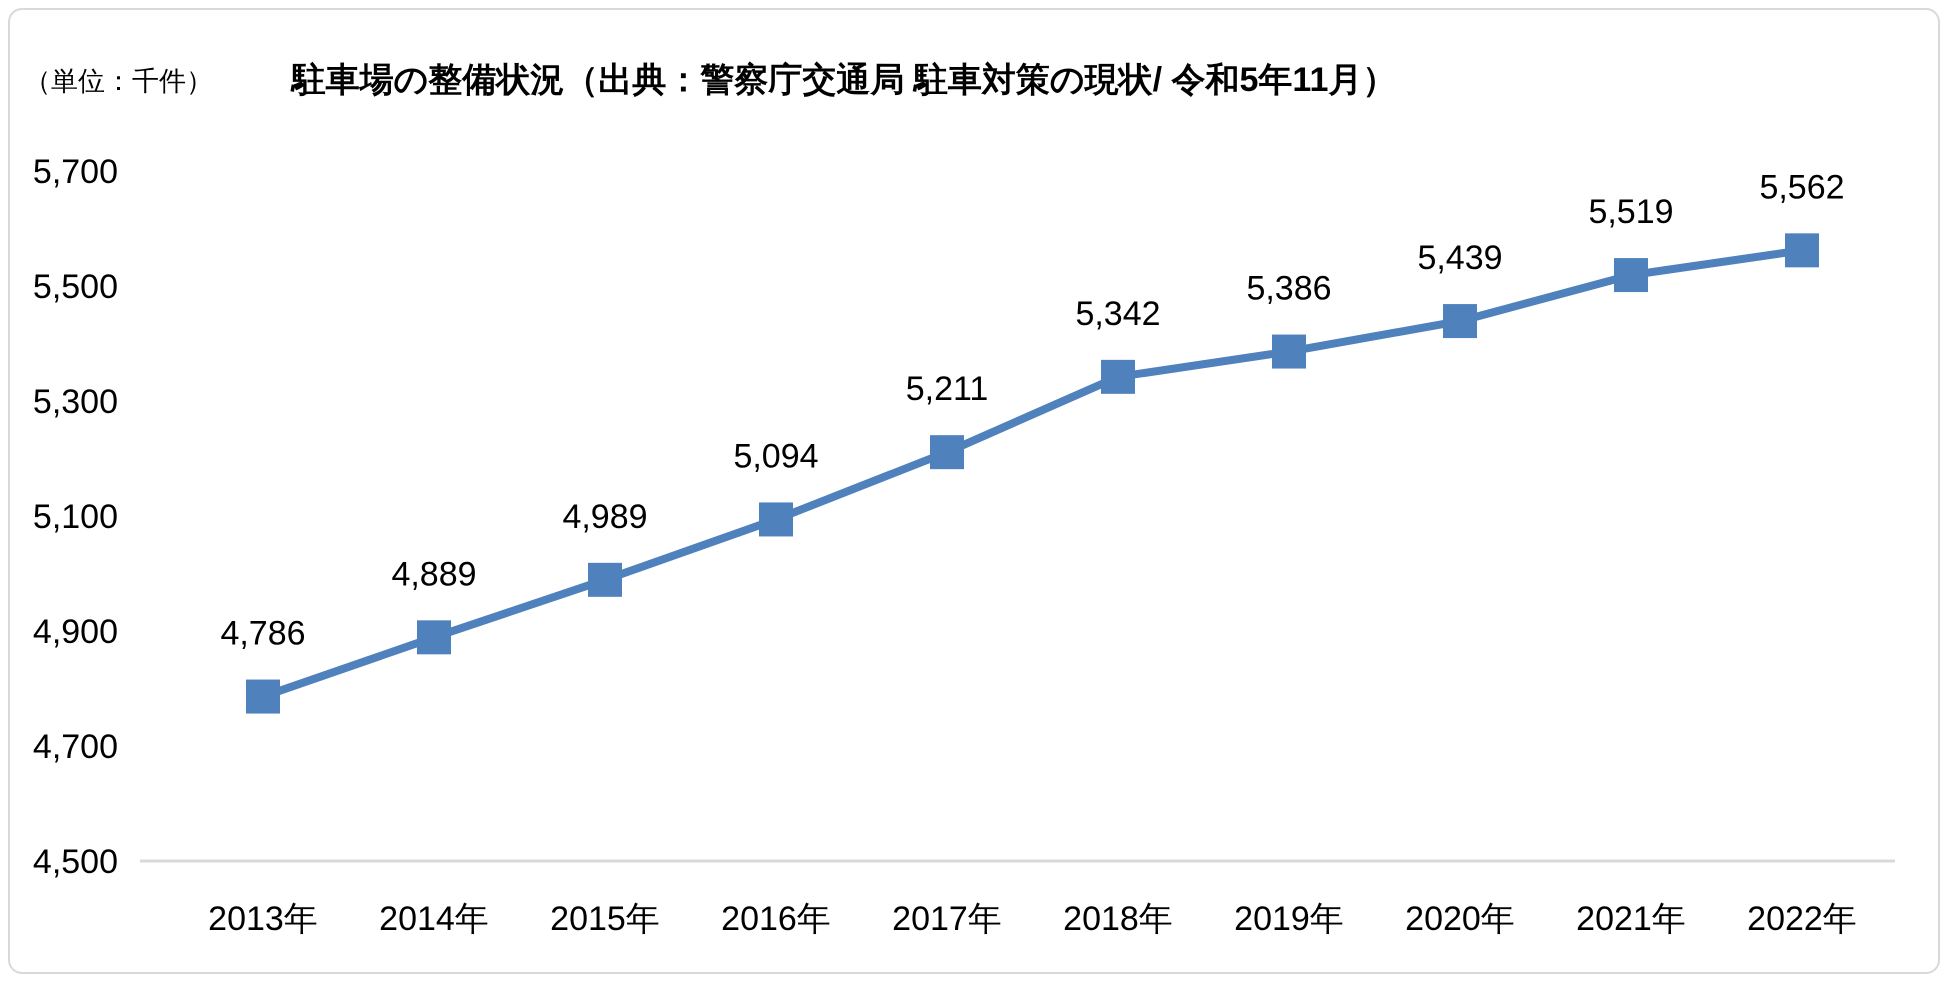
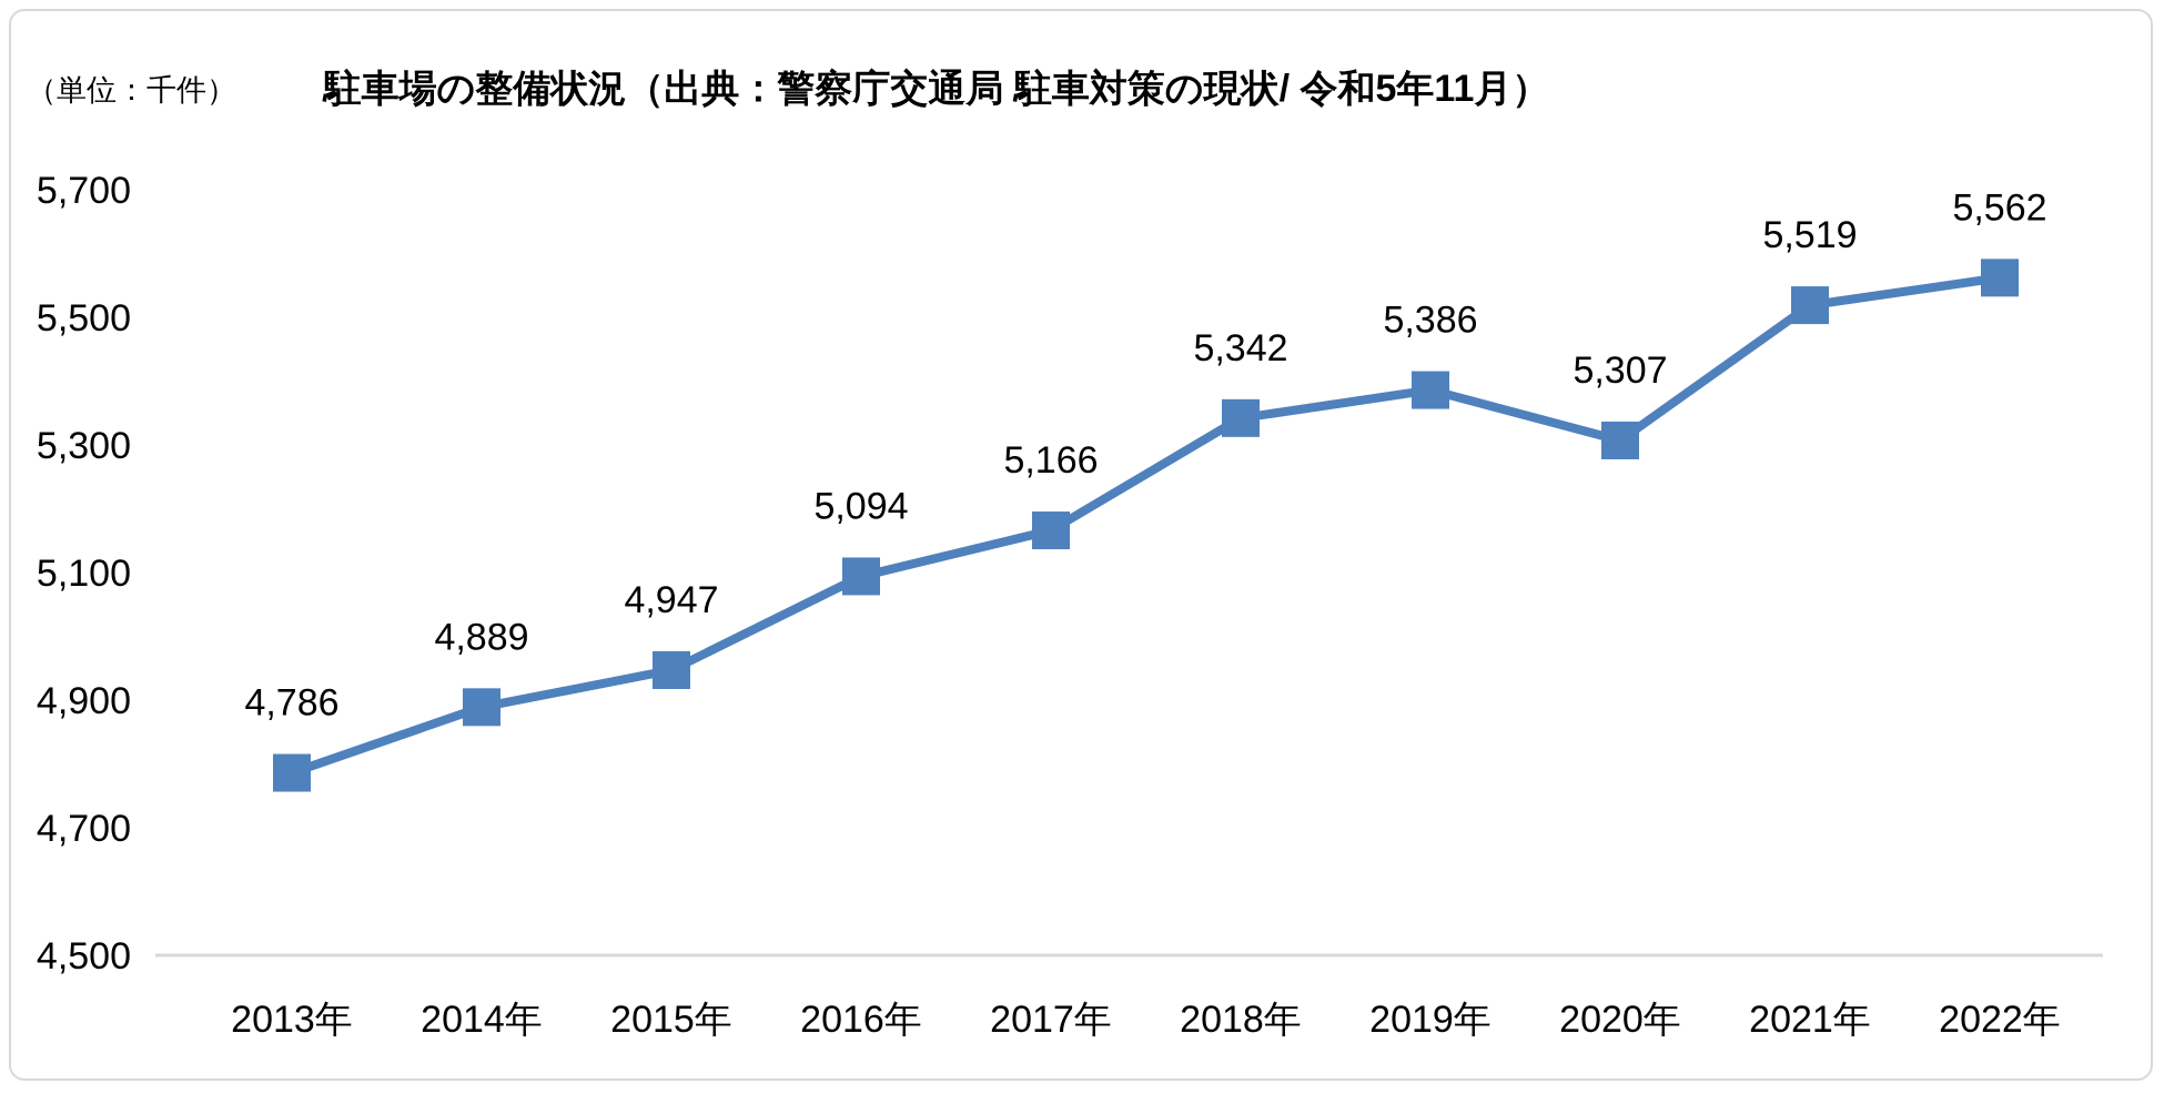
2015年: 4,989 -> 4,947
2017年: 5,211 -> 5,166
2020年: 5,439 -> 5,307
